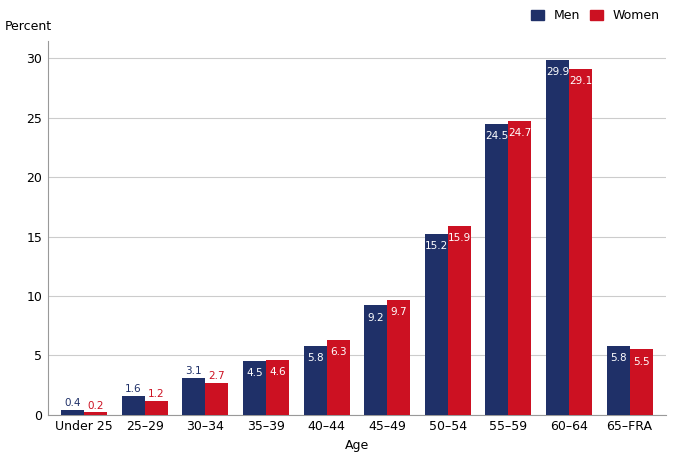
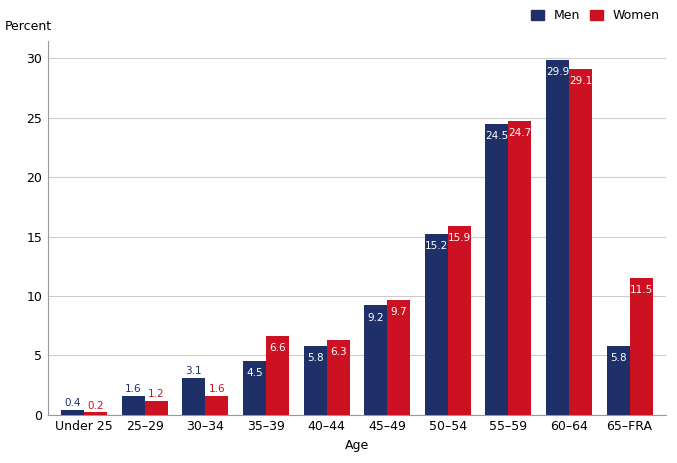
Women/30–34: 2.7 -> 1.6
Women/35–39: 4.6 -> 6.6
Women/65–FRA: 5.5 -> 11.5
